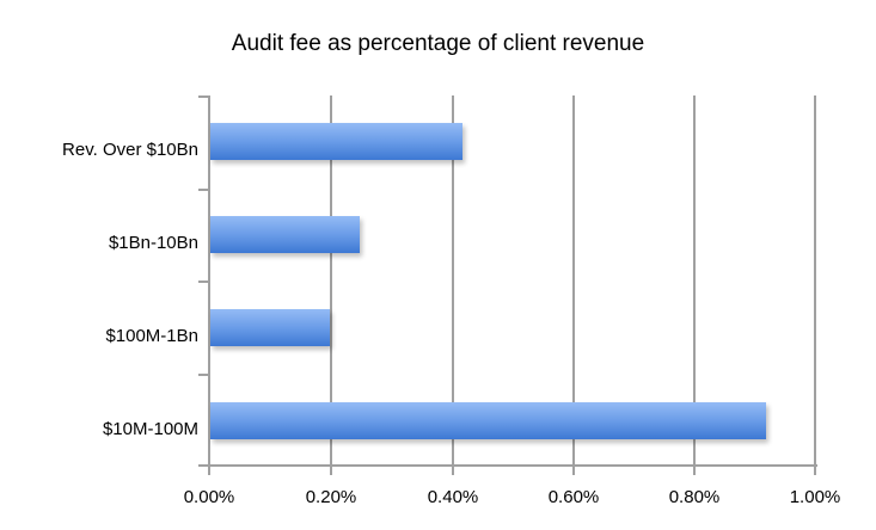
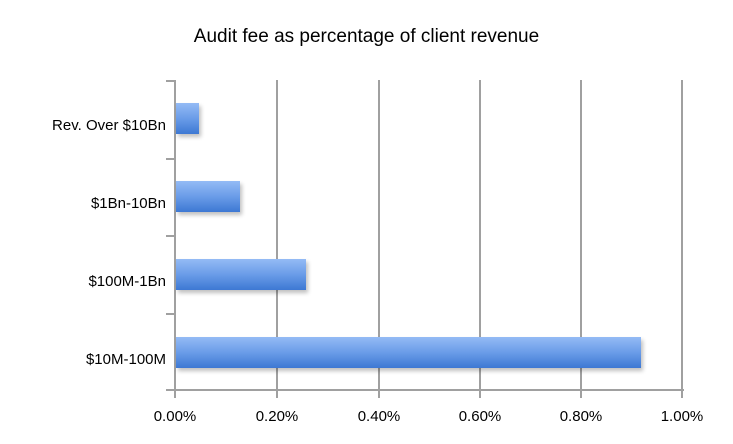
Rev. Over $10Bn: 0.42% -> 0.05%
$1Bn-10Bn: 0.25% -> 0.13%
$100M-1Bn: 0.20% -> 0.26%
